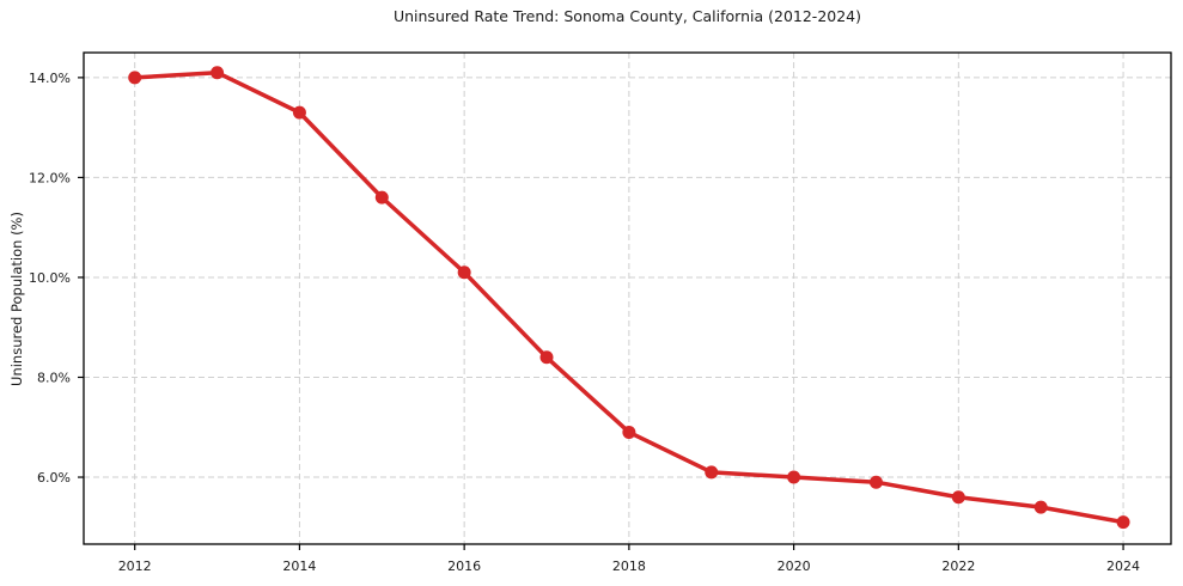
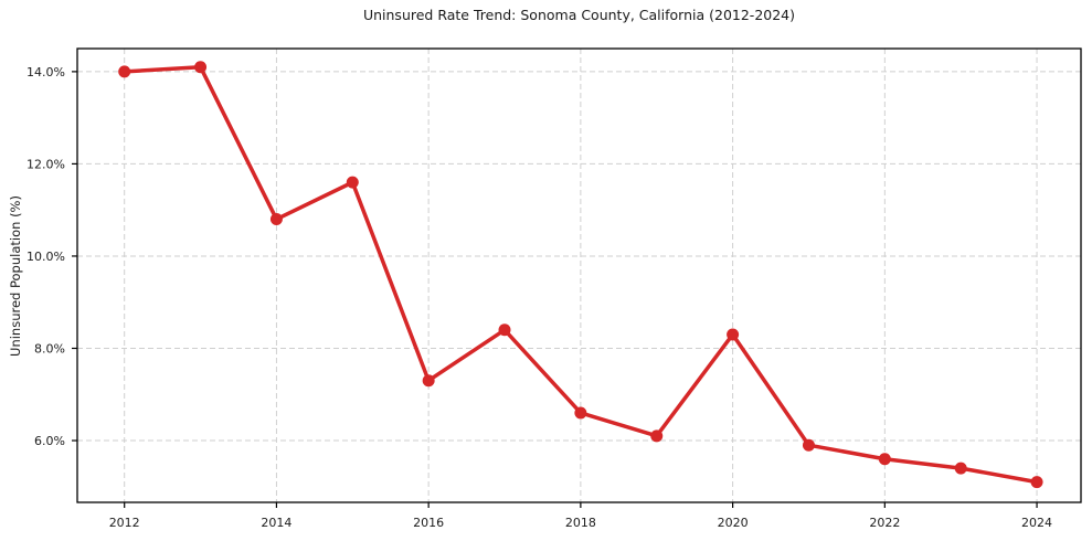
2014: 13.3% -> 10.8%
2016: 10.1% -> 7.3%
2018: 6.9% -> 6.6%
2020: 6.0% -> 8.3%
